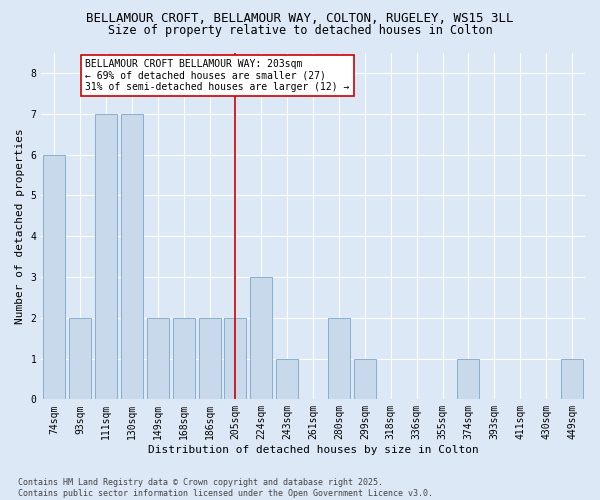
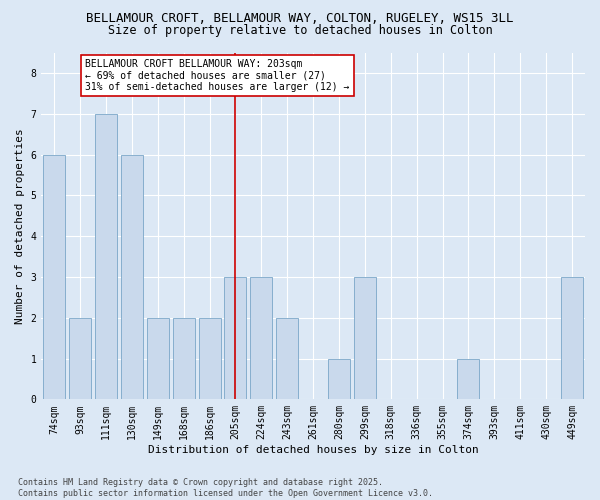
130sqm: 7 -> 6
205sqm: 2 -> 3
243sqm: 1 -> 2
280sqm: 2 -> 1
299sqm: 1 -> 3
449sqm: 1 -> 3
